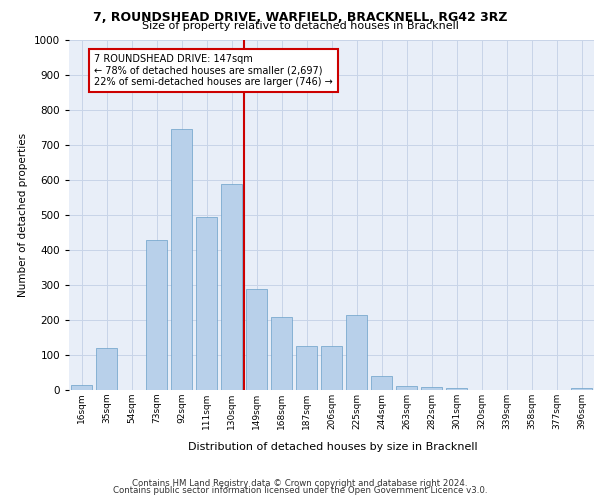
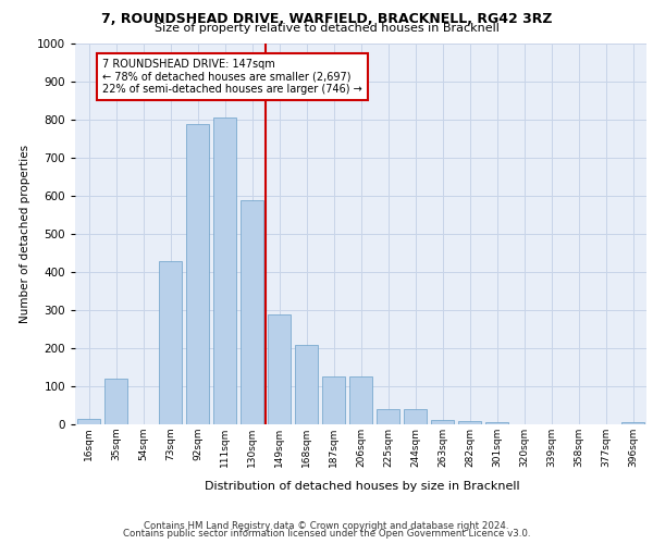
92sqm: 745 -> 790
111sqm: 495 -> 805
225sqm: 215 -> 40
